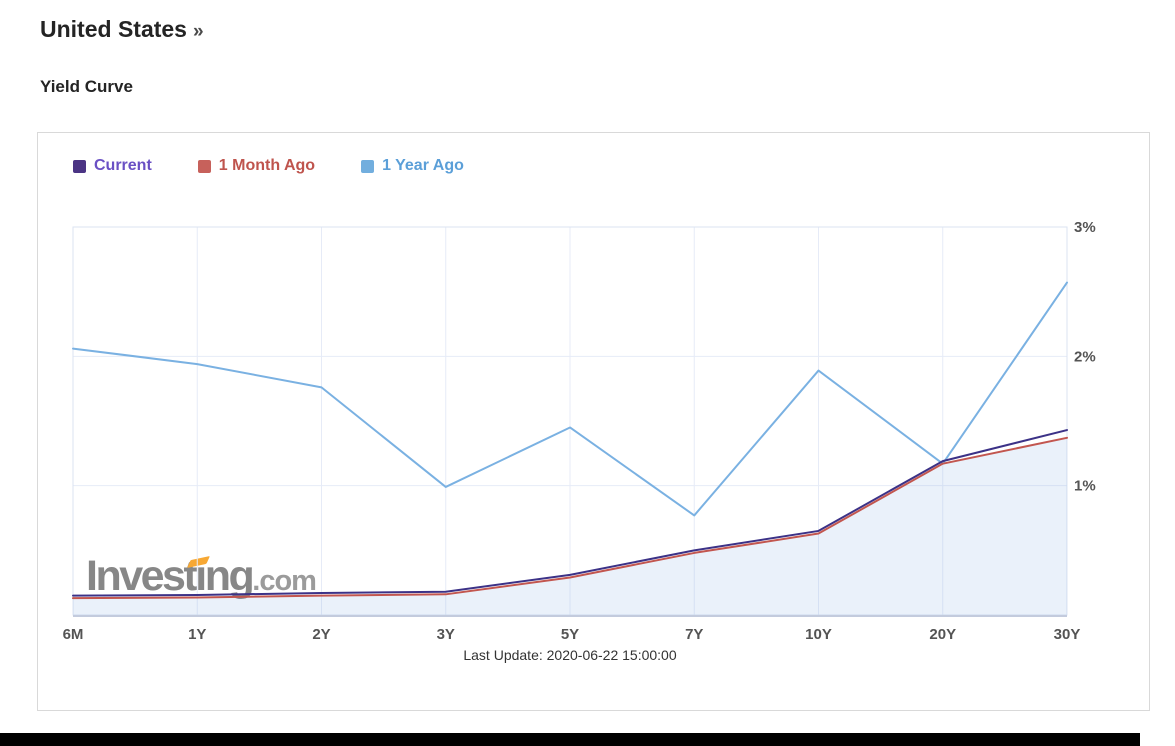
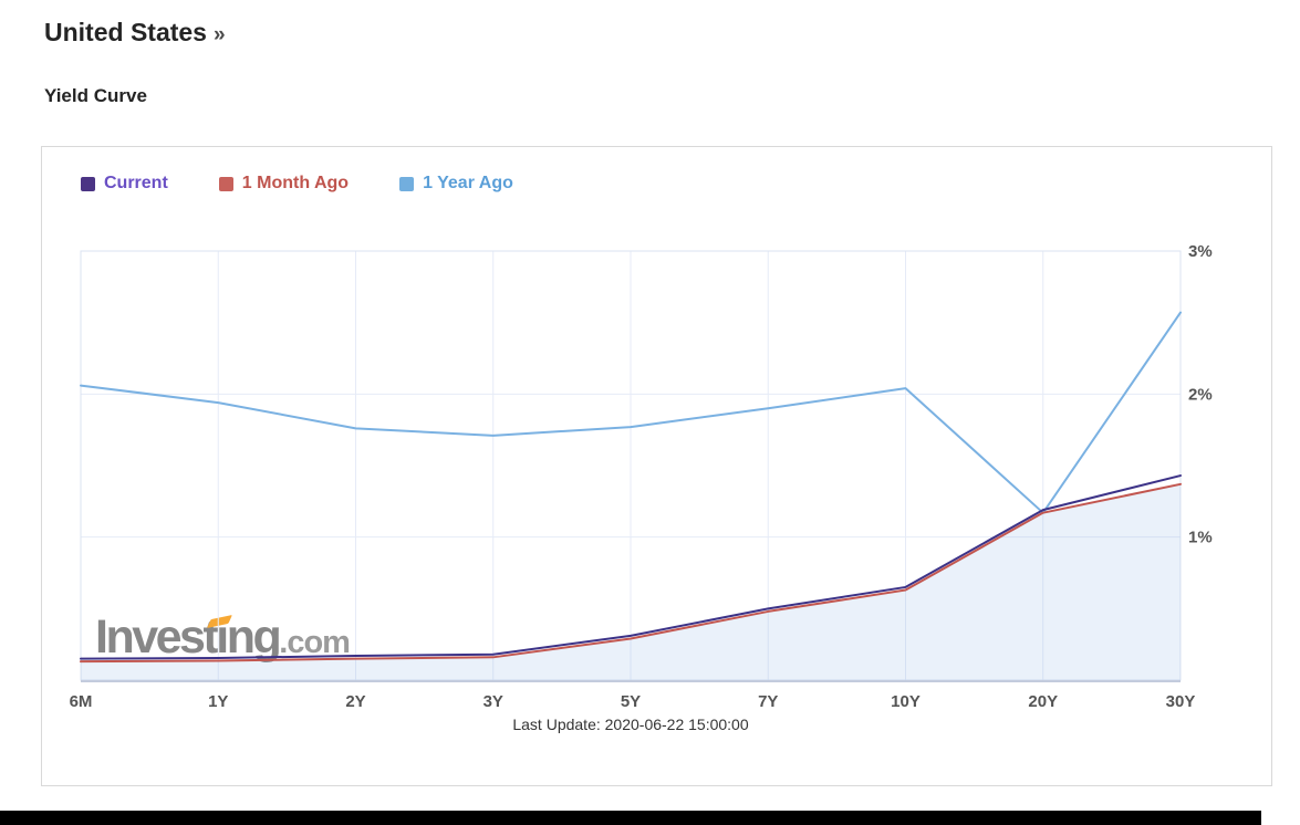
1 Year Ago/3Y: 0.99% -> 1.71%
1 Year Ago/5Y: 1.45% -> 1.77%
1 Year Ago/7Y: 0.77% -> 1.90%
1 Year Ago/10Y: 1.89% -> 2.04%
